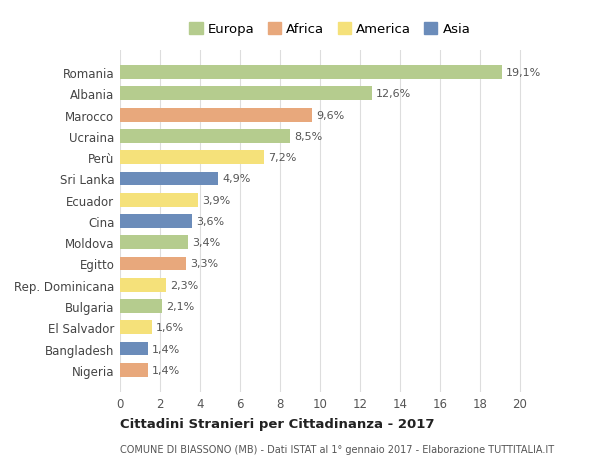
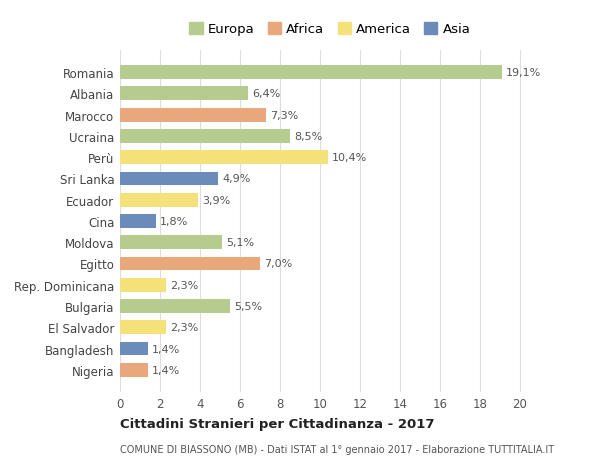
Albania: 12,6% -> 6,4%
Marocco: 9,6% -> 7,3%
Perù: 7,2% -> 10,4%
Cina: 3,6% -> 1,8%
Moldova: 3,4% -> 5,1%
Egitto: 3,3% -> 7,0%
Bulgaria: 2,1% -> 5,5%
El Salvador: 1,6% -> 2,3%
